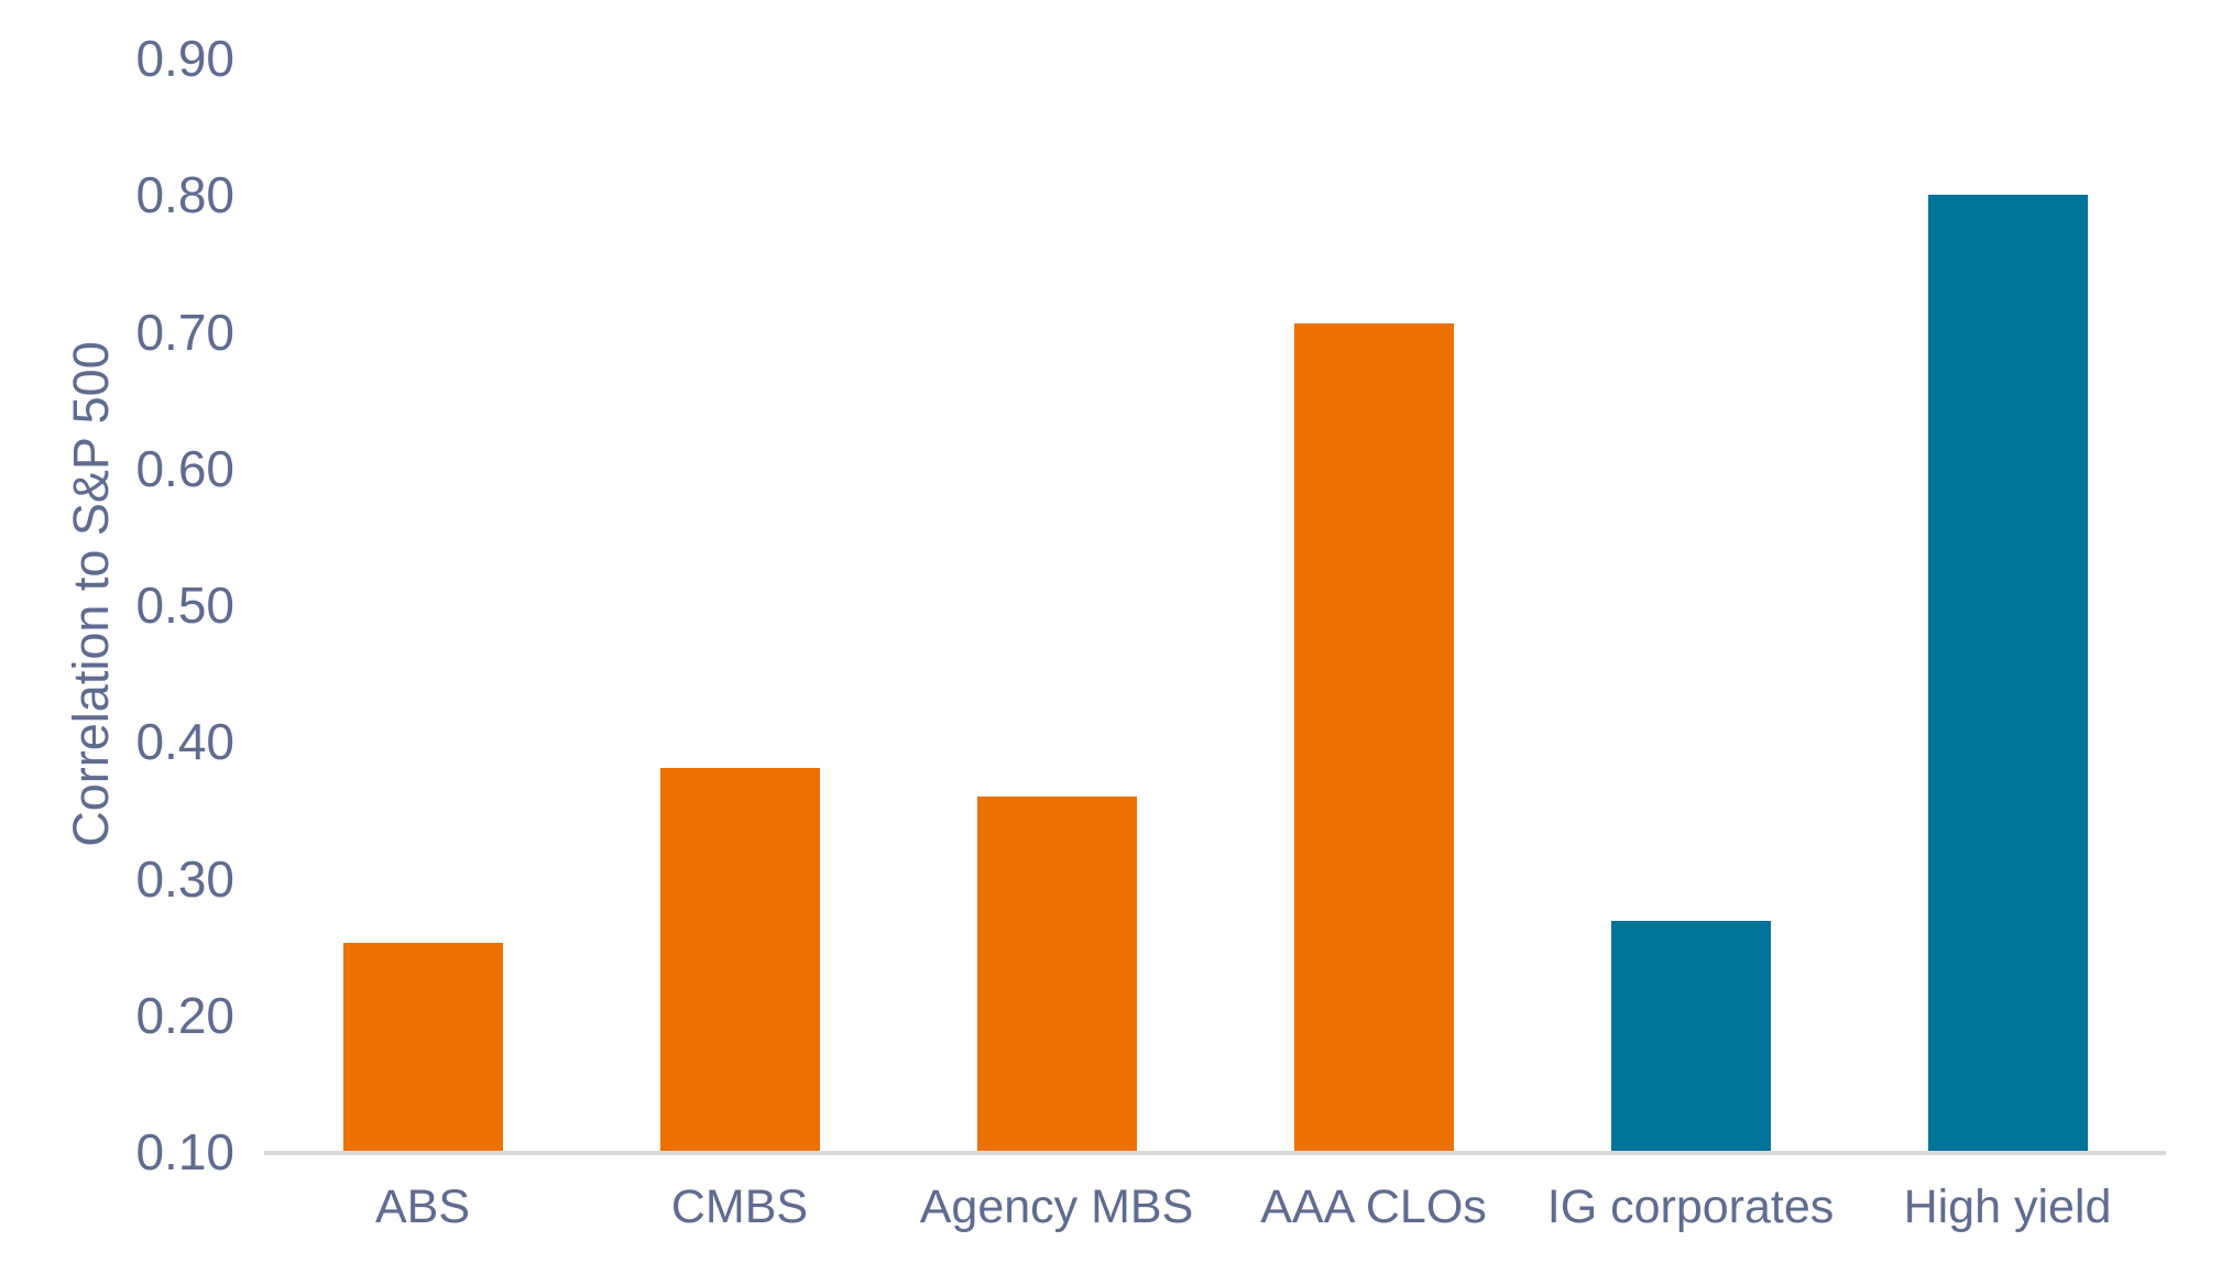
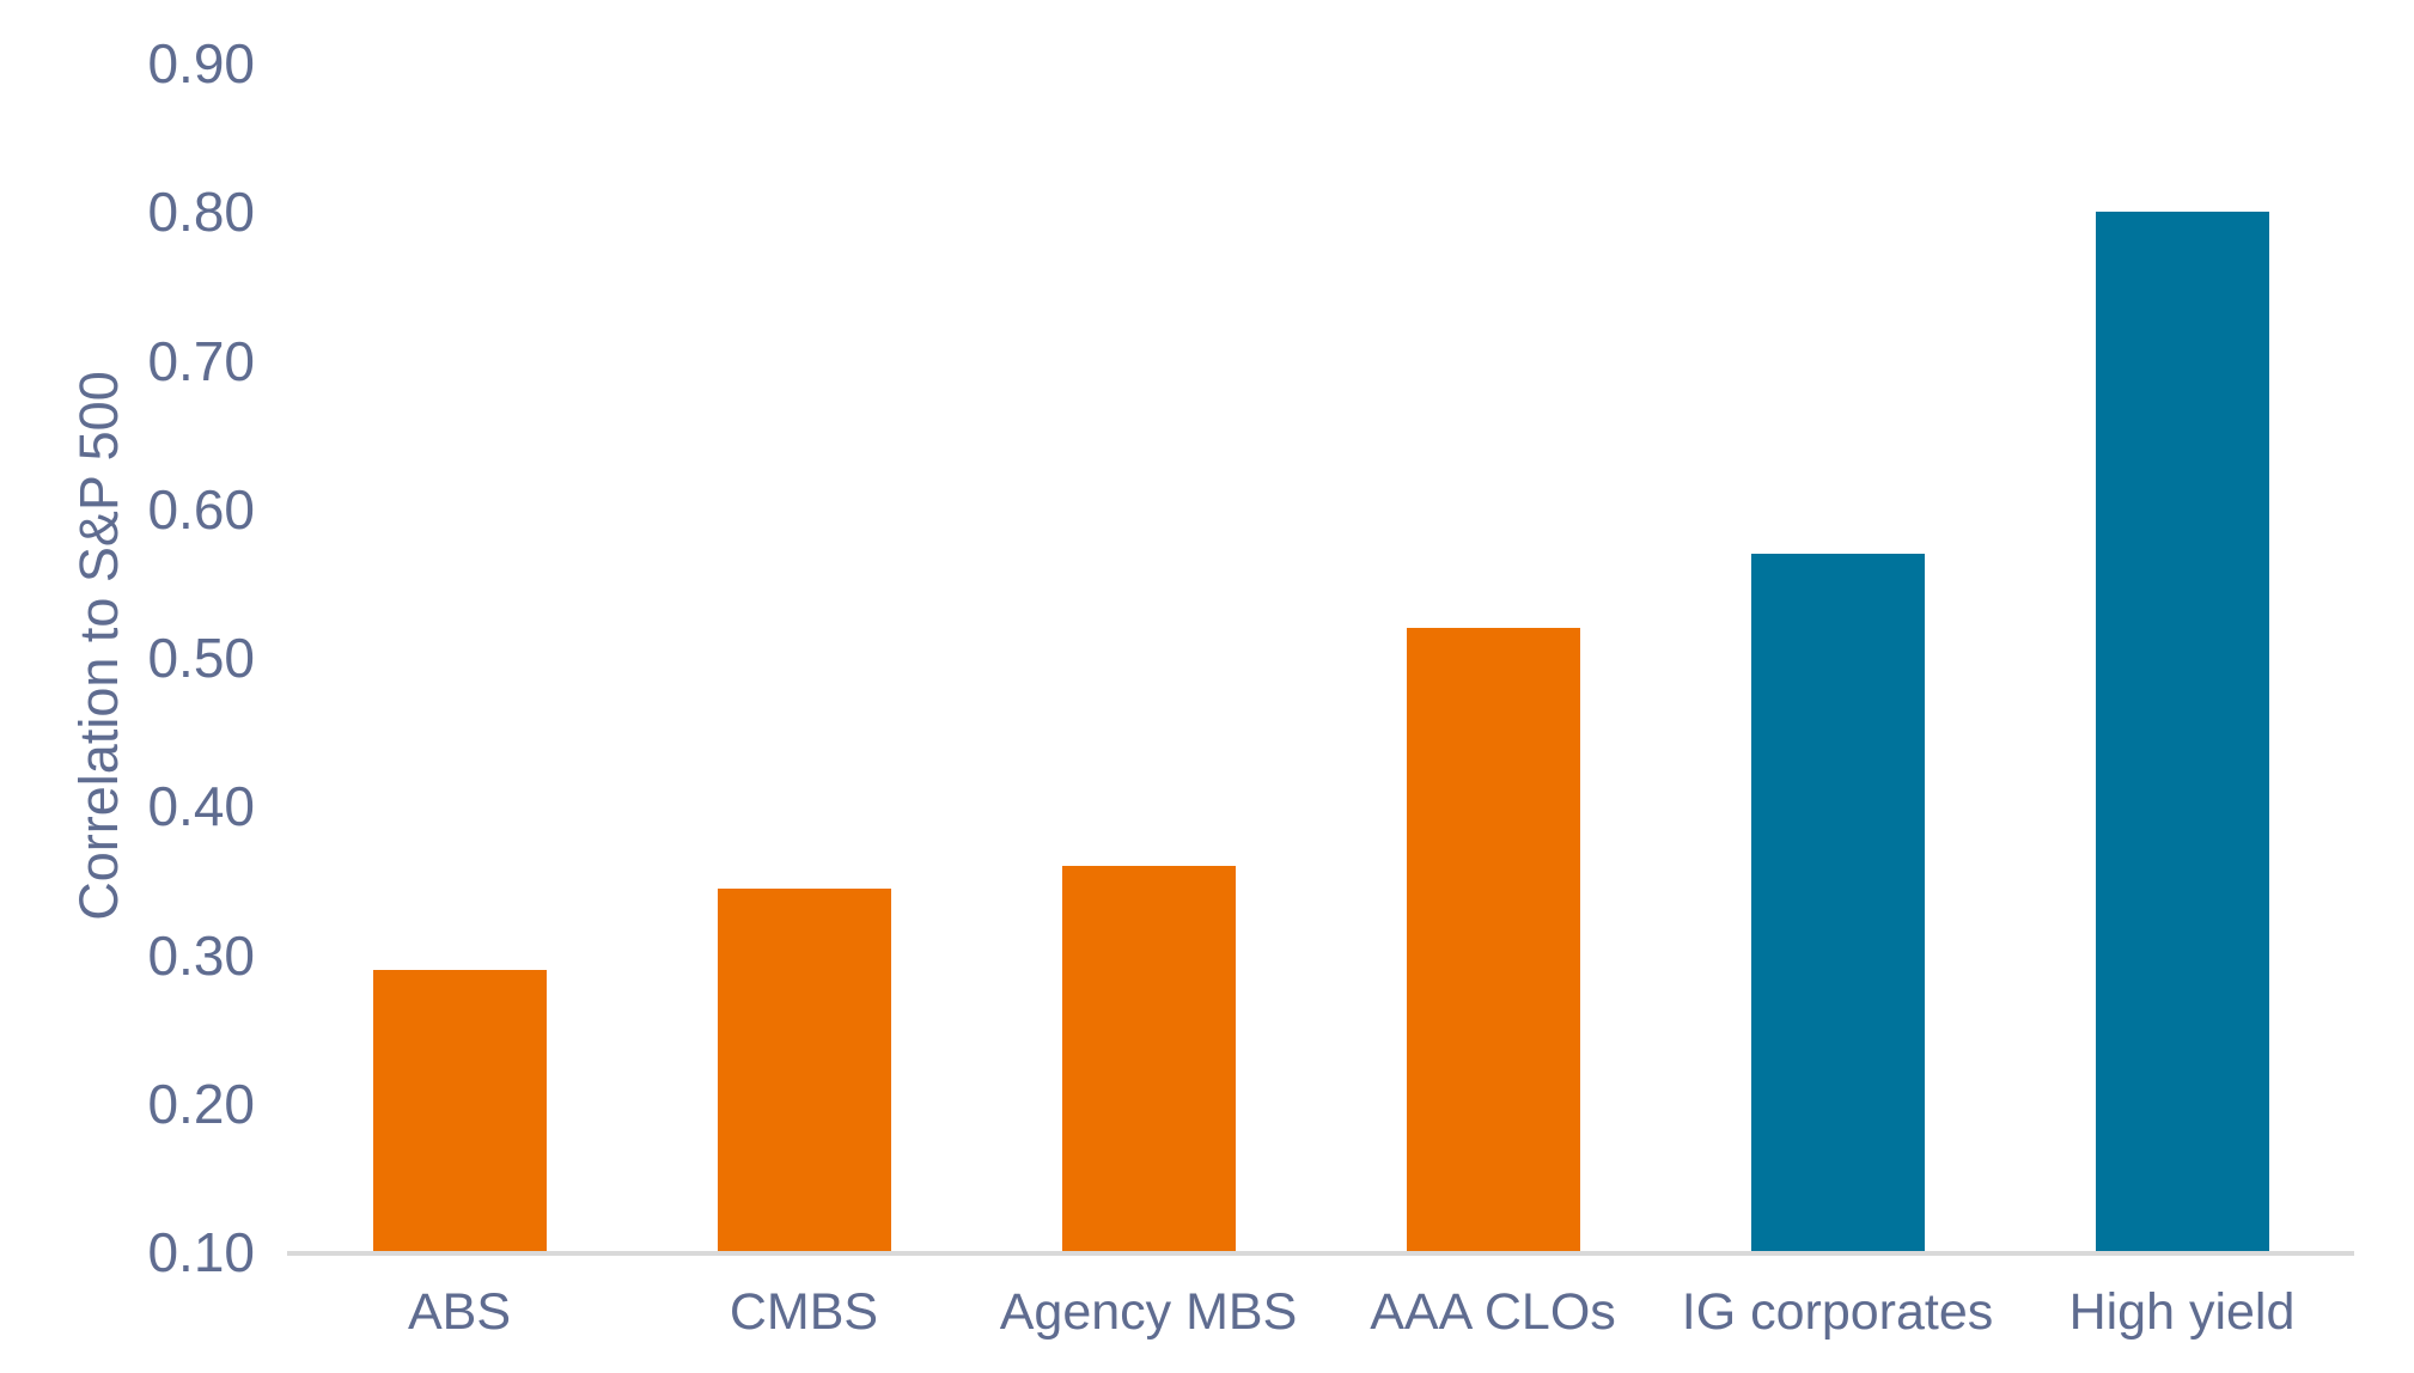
ABS: 0.253 -> 0.290
CMBS: 0.381 -> 0.345
AAA CLOs: 0.706 -> 0.520
IG corporates: 0.269 -> 0.570
